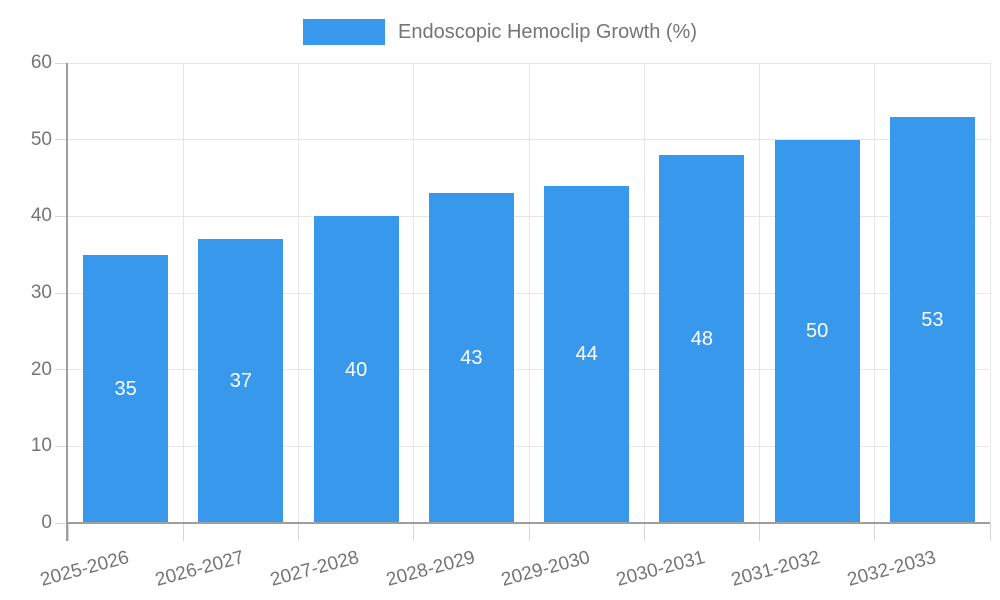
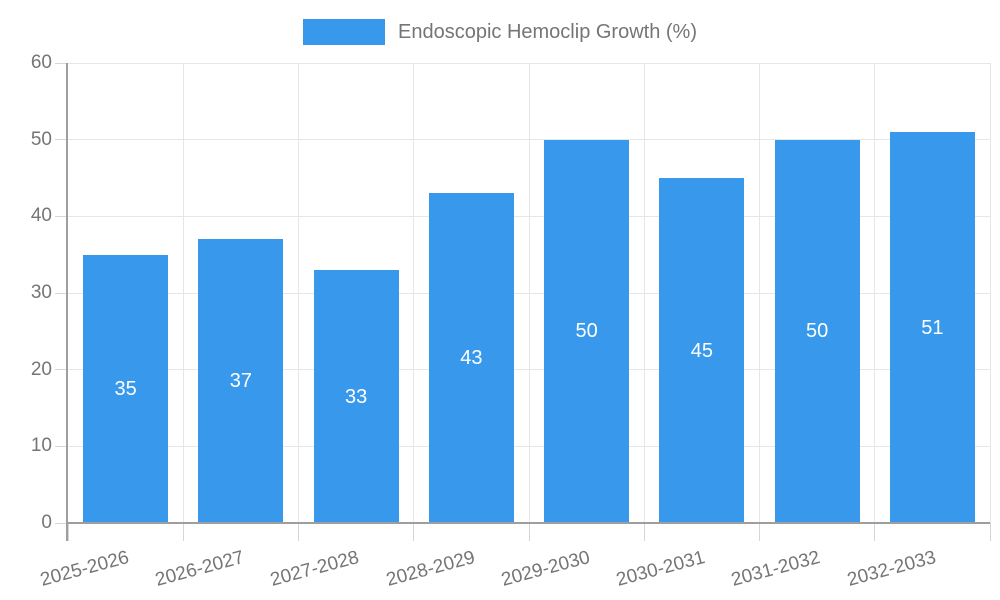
2027-2028: 40 -> 33
2029-2030: 44 -> 50
2030-2031: 48 -> 45
2032-2033: 53 -> 51
